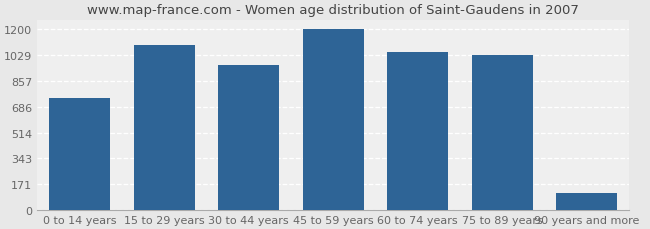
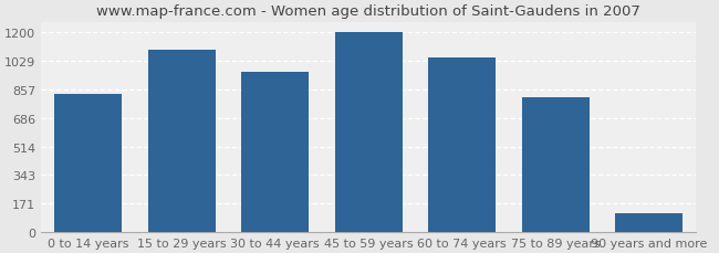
0 to 14 years: 740 -> 830
75 to 89 years: 1030 -> 810
